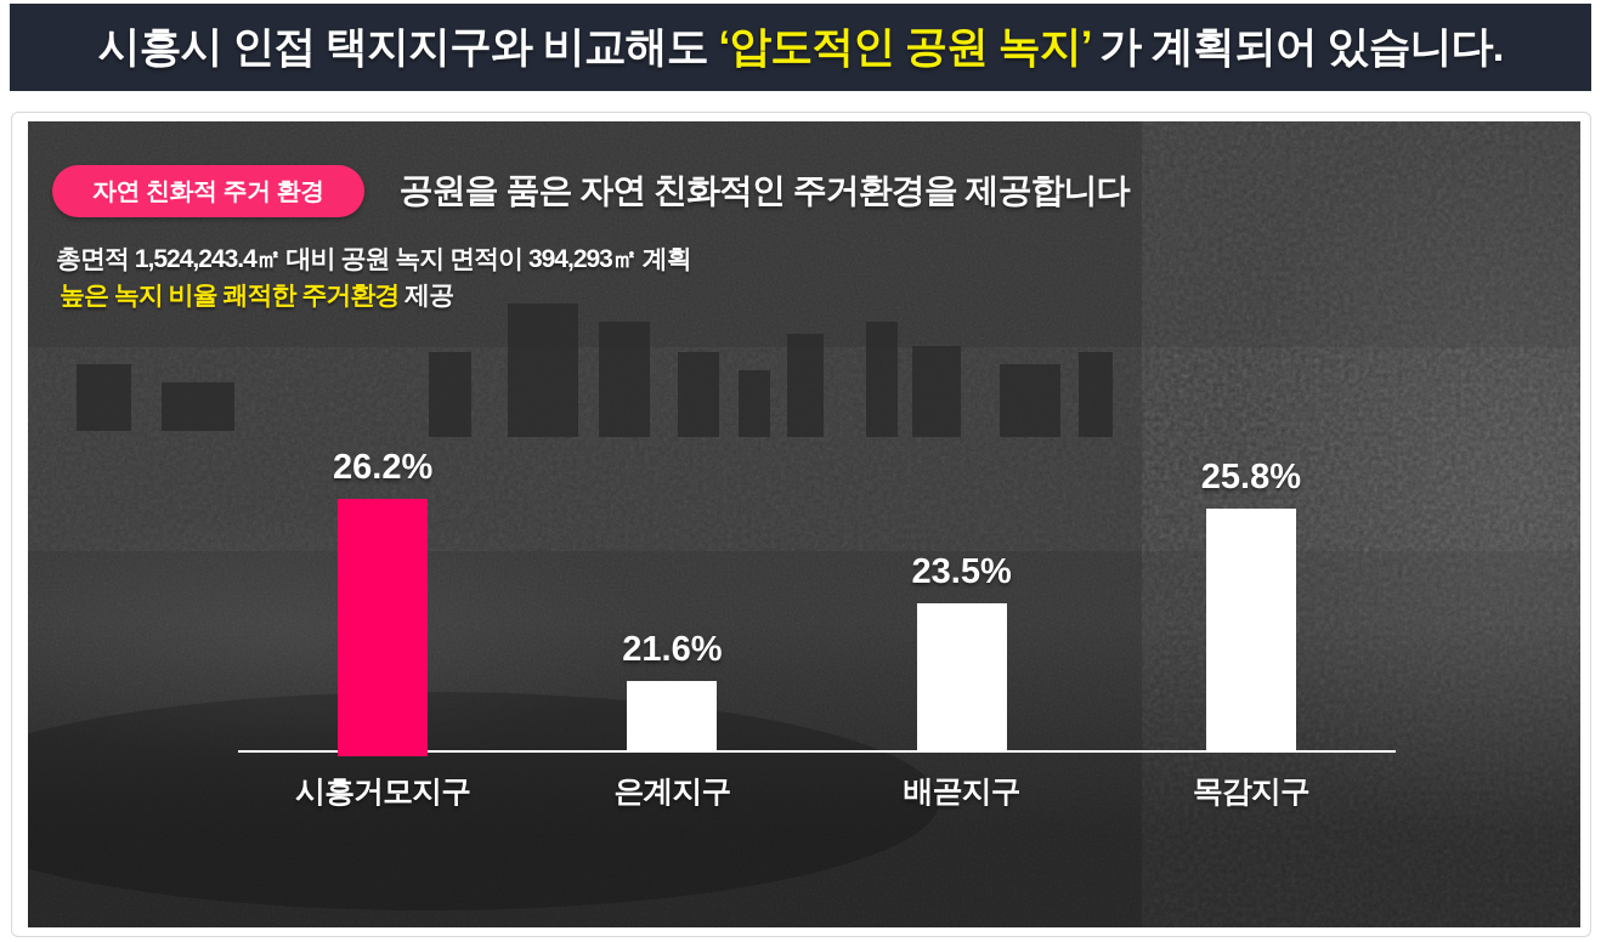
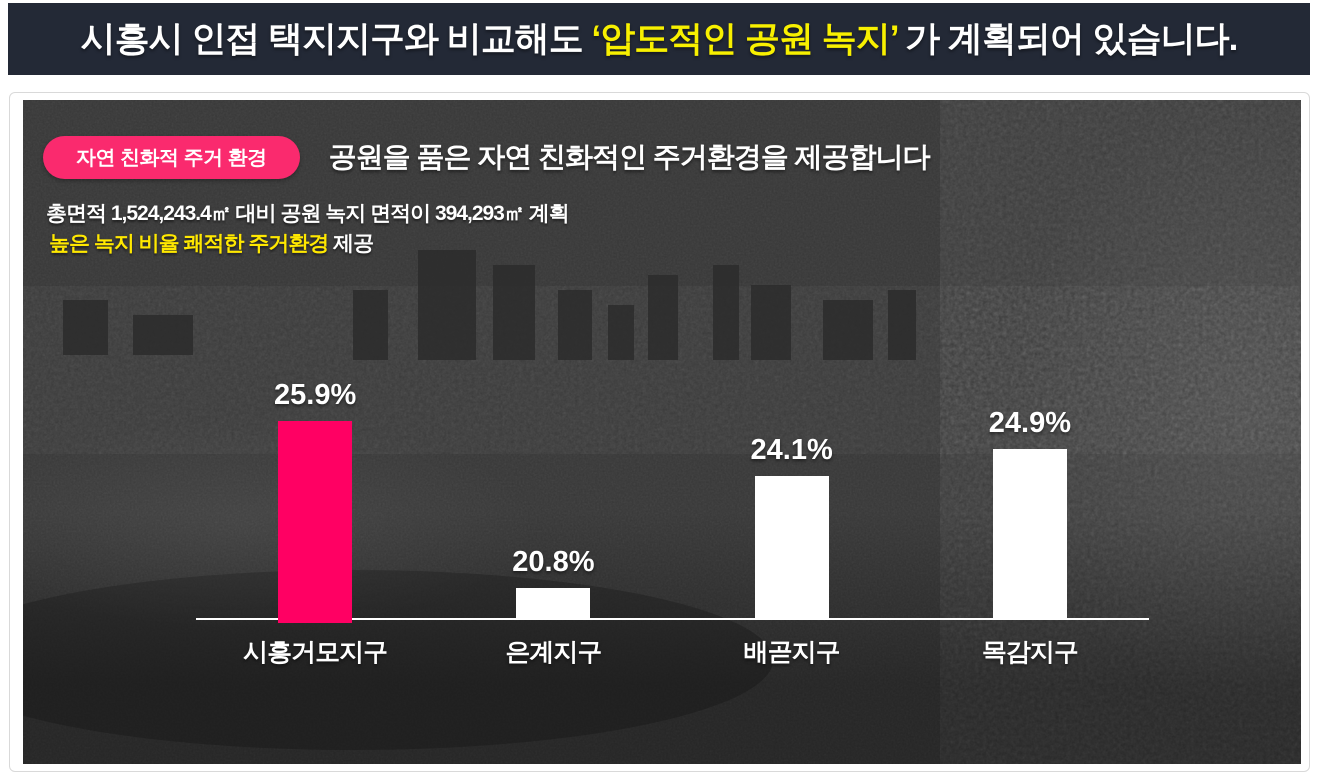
시흥거모지구: 26.2% -> 25.9%
은계지구: 21.6% -> 20.8%
배곧지구: 23.5% -> 24.1%
목감지구: 25.8% -> 24.9%
